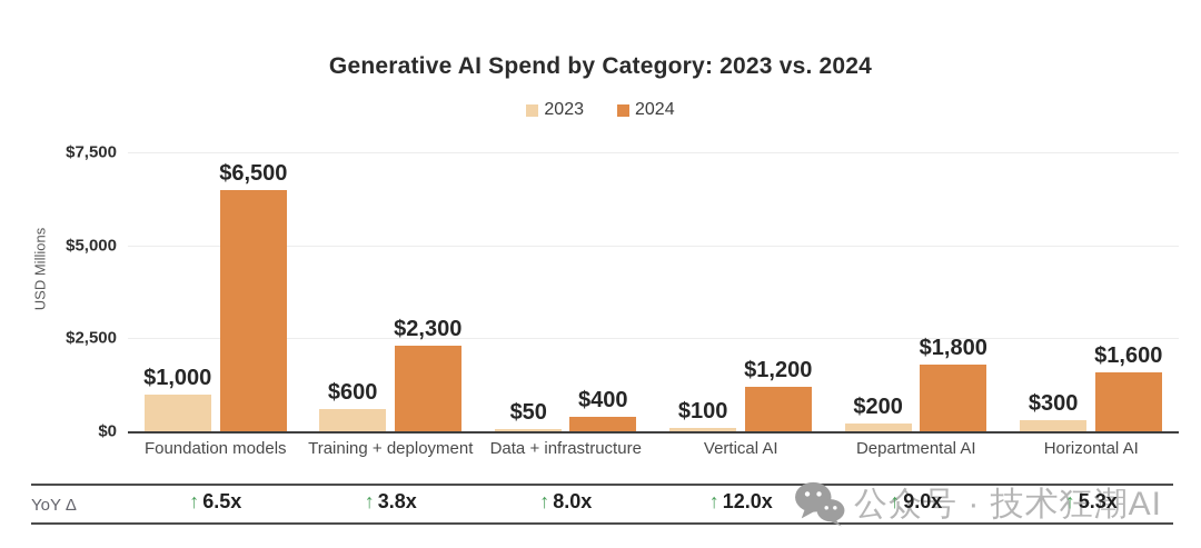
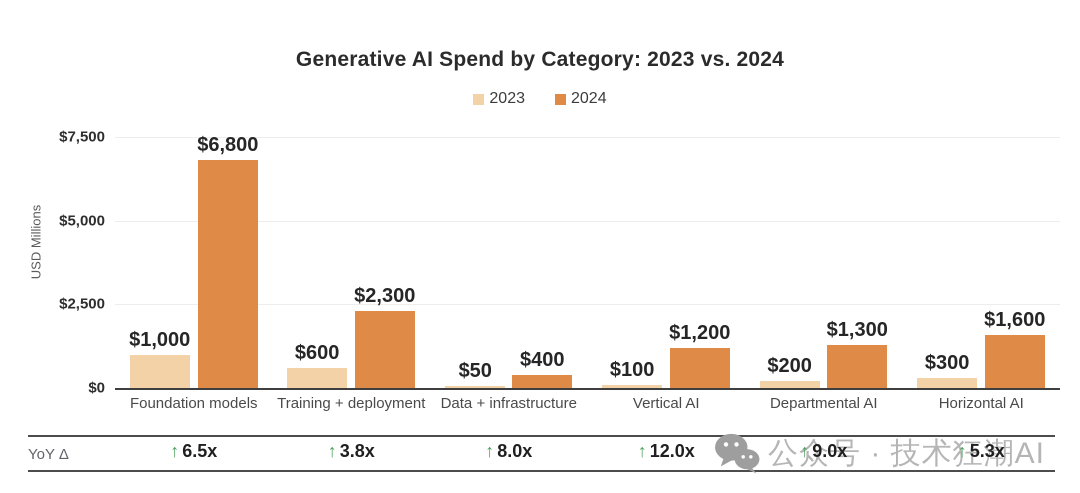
2024/Foundation models: $6,500 -> $6,800
2024/Departmental AI: $1,800 -> $1,300
